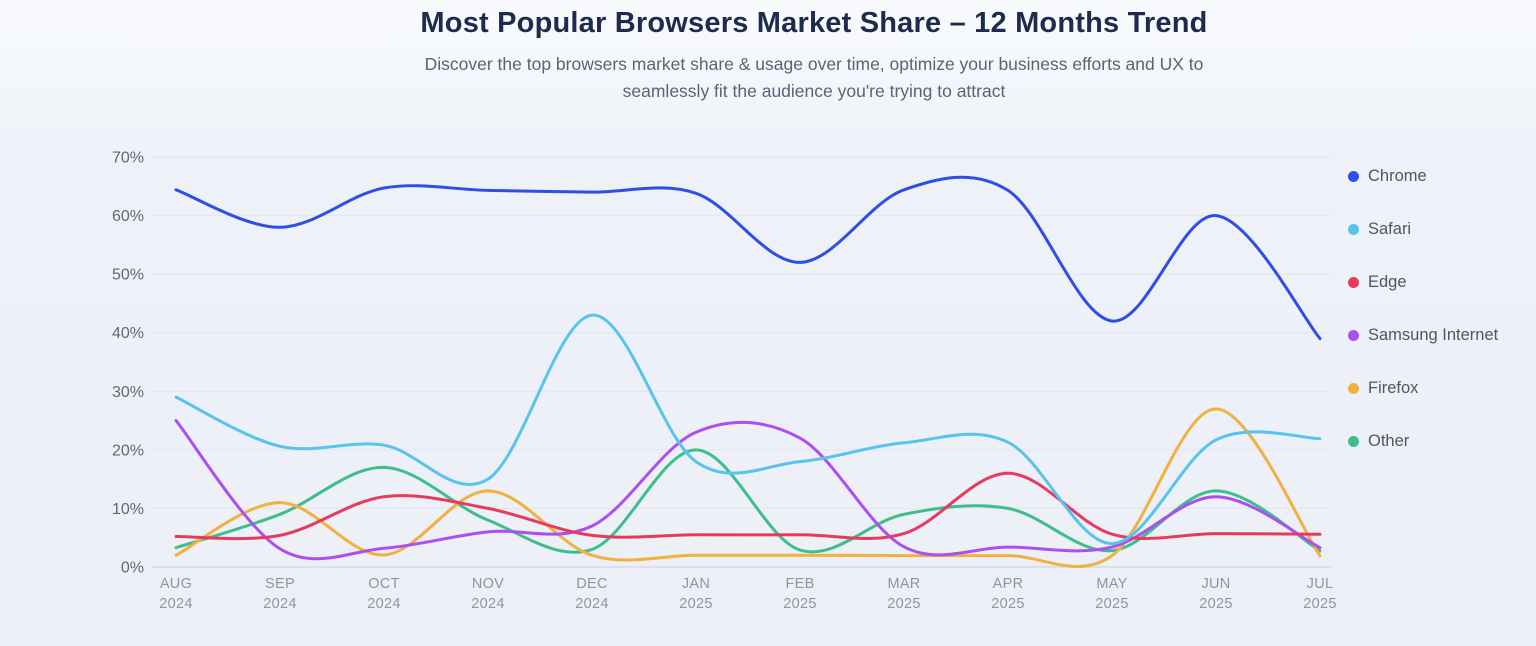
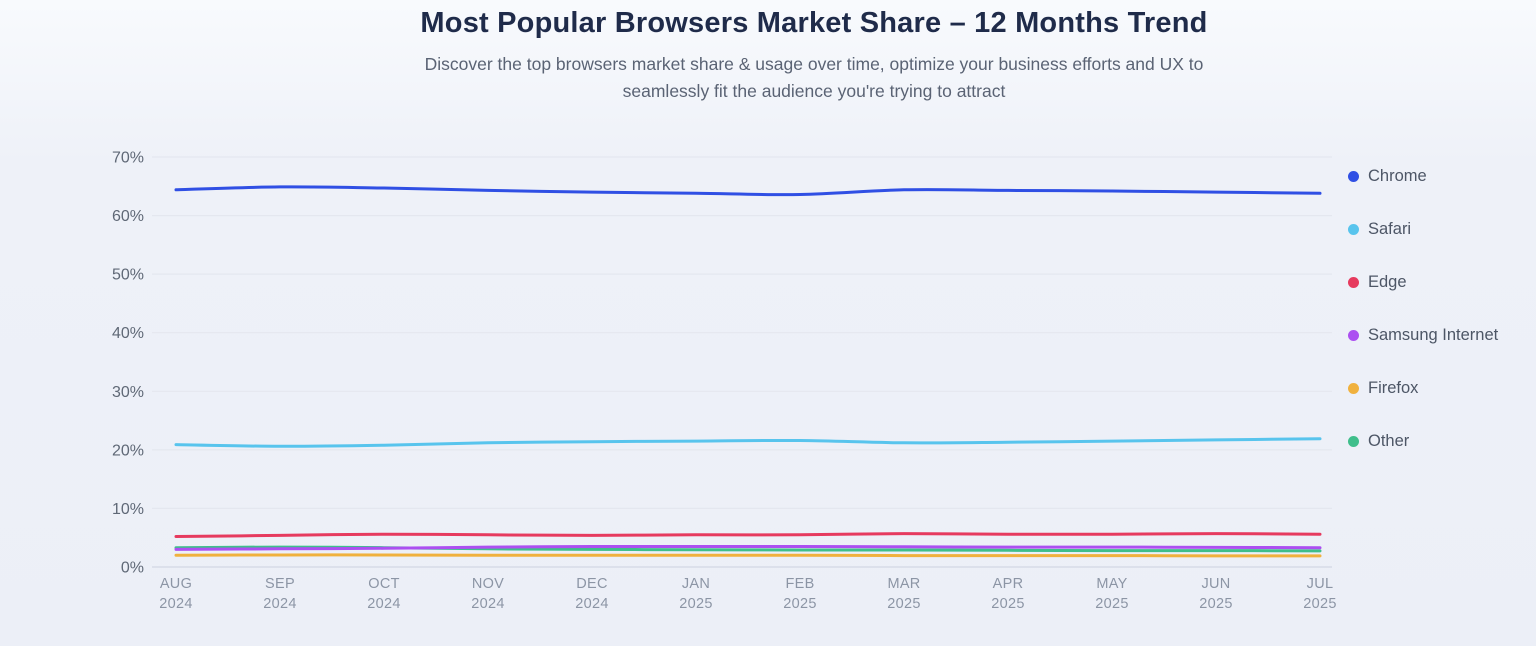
Safari/AUG 2024: 29% -> 21%
Samsung Internet/AUG 2024: 25% -> 3%
Chrome/SEP 2024: 58% -> 65%
Firefox/SEP 2024: 11% -> 2%
Other/SEP 2024: 9% -> 3%
Edge/OCT 2024: 12% -> 6%
Other/OCT 2024: 17% -> 3%
Safari/NOV 2024: 15% -> 21%
Edge/NOV 2024: 10% -> 6%
Samsung Internet/NOV 2024: 6% -> 3%
Firefox/NOV 2024: 13% -> 2%
Other/NOV 2024: 8% -> 3%
Safari/DEC 2024: 43% -> 21%
Samsung Internet/DEC 2024: 7% -> 4%
Safari/JAN 2025: 18% -> 22%
Samsung Internet/JAN 2025: 23% -> 4%
Other/JAN 2025: 20% -> 3%
Chrome/FEB 2025: 52% -> 64%
Safari/FEB 2025: 18% -> 22%
Samsung Internet/FEB 2025: 22% -> 4%
Other/MAR 2025: 9% -> 3%
Edge/APR 2025: 16% -> 6%
Other/APR 2025: 10% -> 3%
Chrome/MAY 2025: 42% -> 64%
Safari/MAY 2025: 4% -> 22%
Chrome/JUN 2025: 60% -> 64%
Samsung Internet/JUN 2025: 12% -> 3%
Firefox/JUN 2025: 27% -> 2%
Other/JUN 2025: 13% -> 3%
Chrome/JUL 2025: 39% -> 64%
